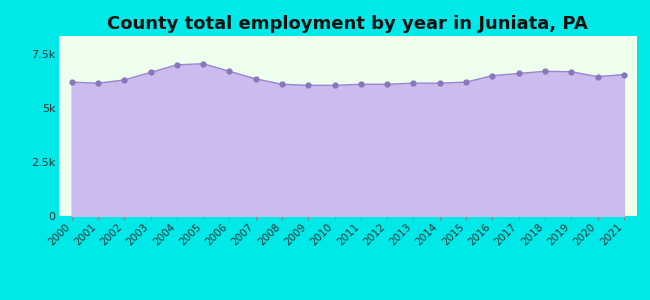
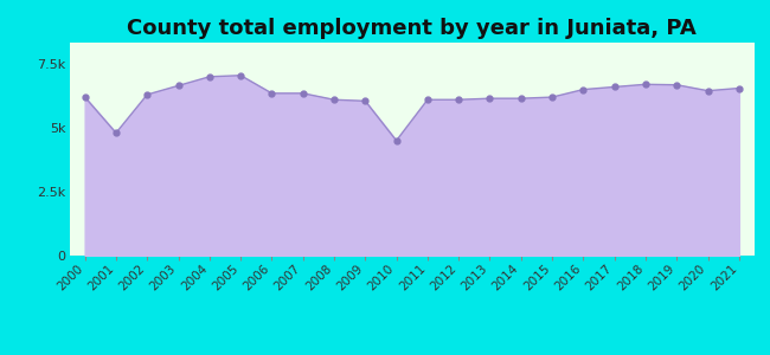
2001: 6.15k -> 4.80k
2006: 6.70k -> 6.35k
2010: 6.05k -> 4.50k
